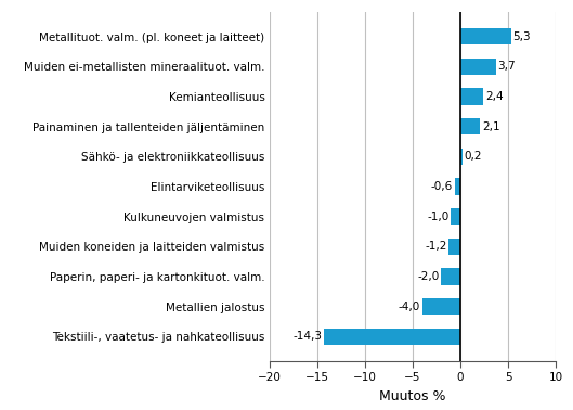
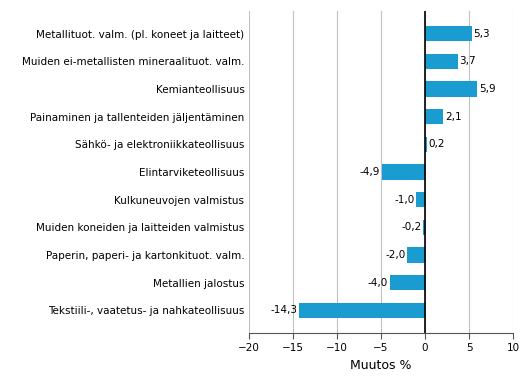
Kemianteollisuus: 2,4 -> 5,9
Elintarviketeollisuus: -0,6 -> -4,9
Muiden koneiden ja laitteiden valmistus: -1,2 -> -0,2
